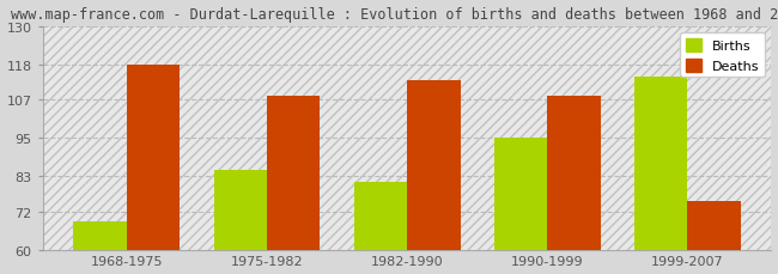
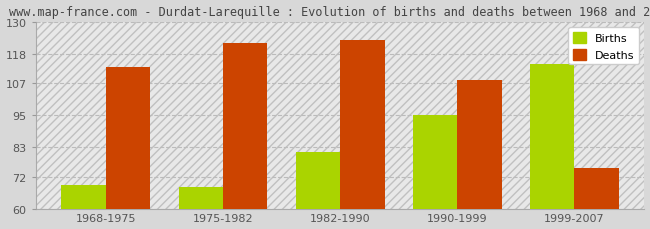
Deaths/1968-1975: 118 -> 113
Births/1975-1982: 85 -> 68
Deaths/1975-1982: 108 -> 122
Deaths/1982-1990: 113 -> 123
